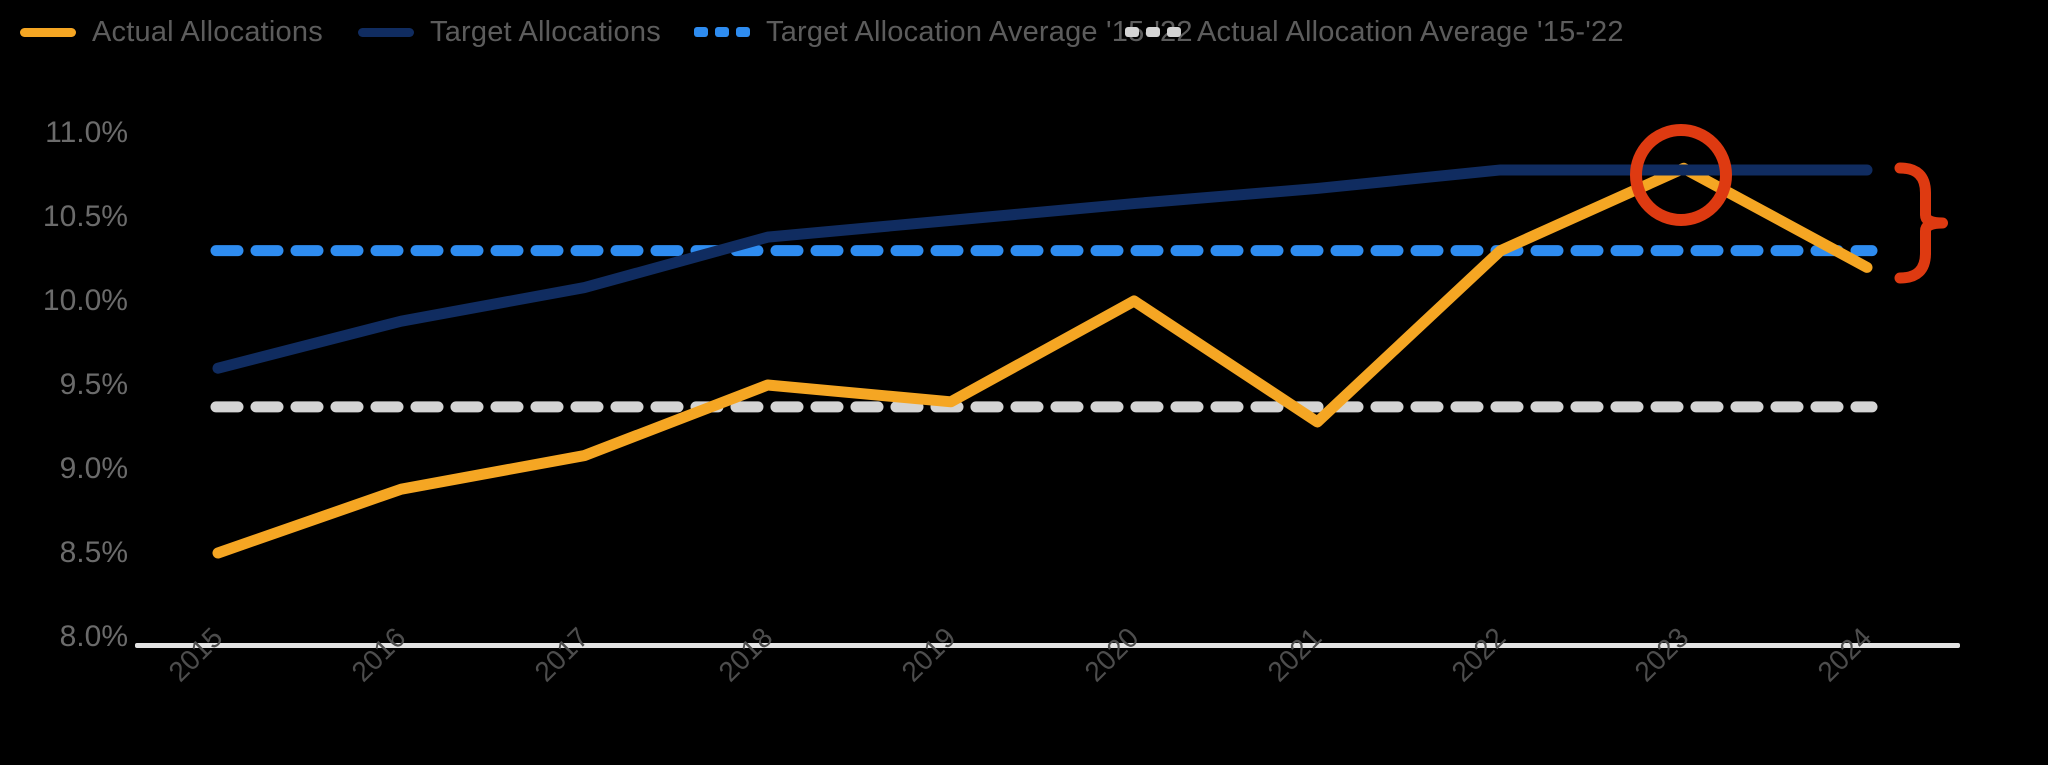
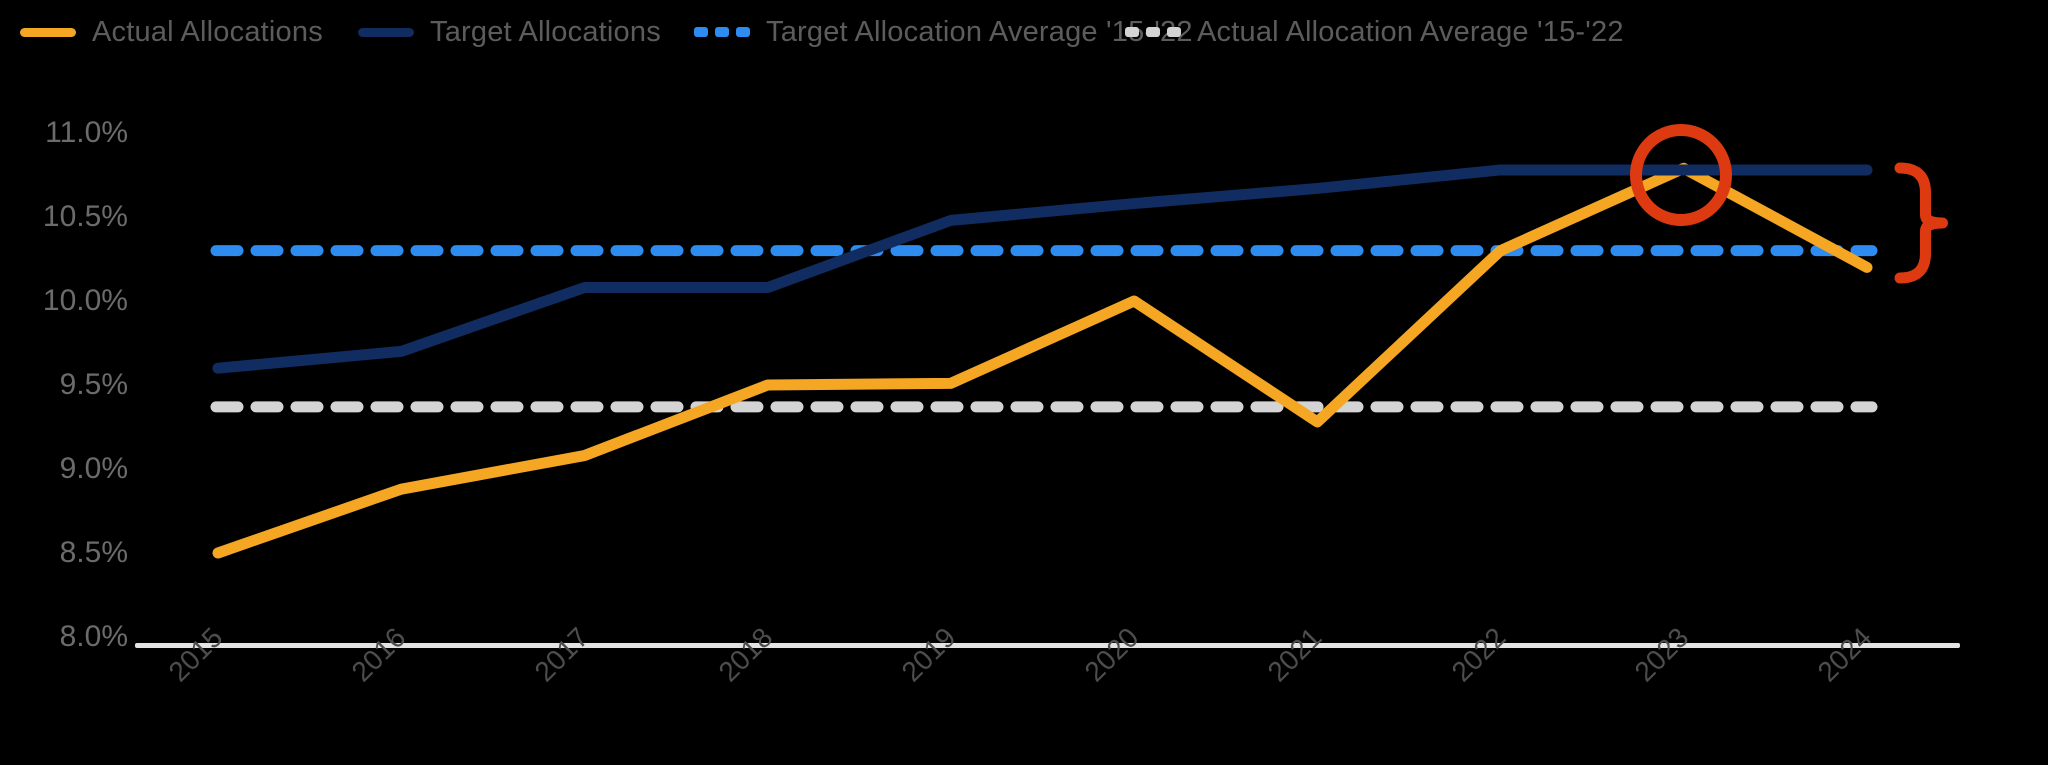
Target Allocations/2016: 9.88% -> 9.70%
Target Allocations/2018: 10.38% -> 10.08%
Actual Allocations/2019: 9.40% -> 9.51%
